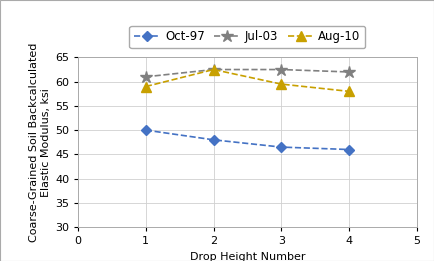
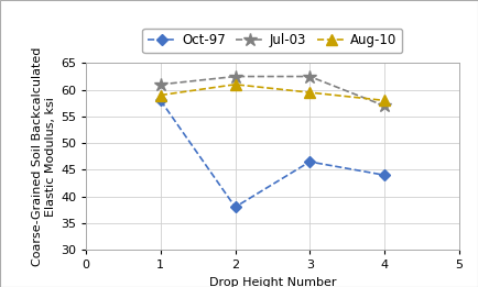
Oct-97/1: 50.0 -> 58.0
Oct-97/2: 48.0 -> 38.0
Aug-10/2: 62.5 -> 61.0
Oct-97/4: 46.0 -> 44.0
Jul-03/4: 62.0 -> 57.0
